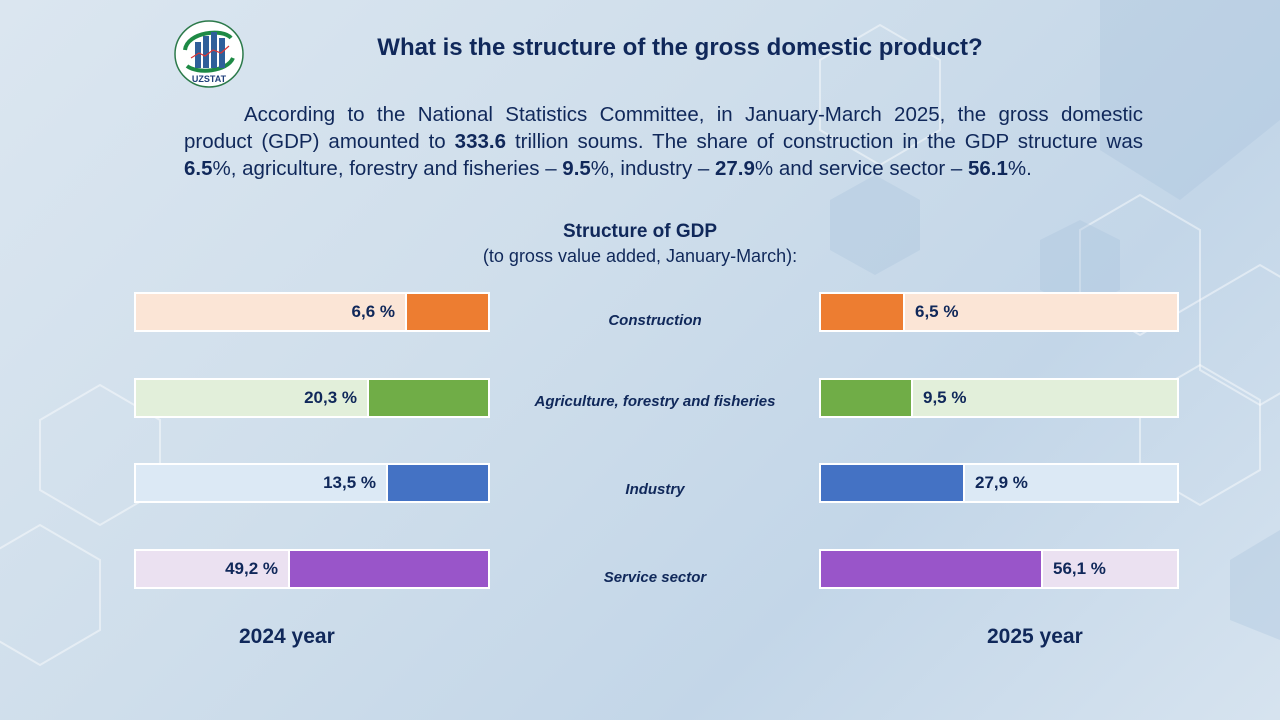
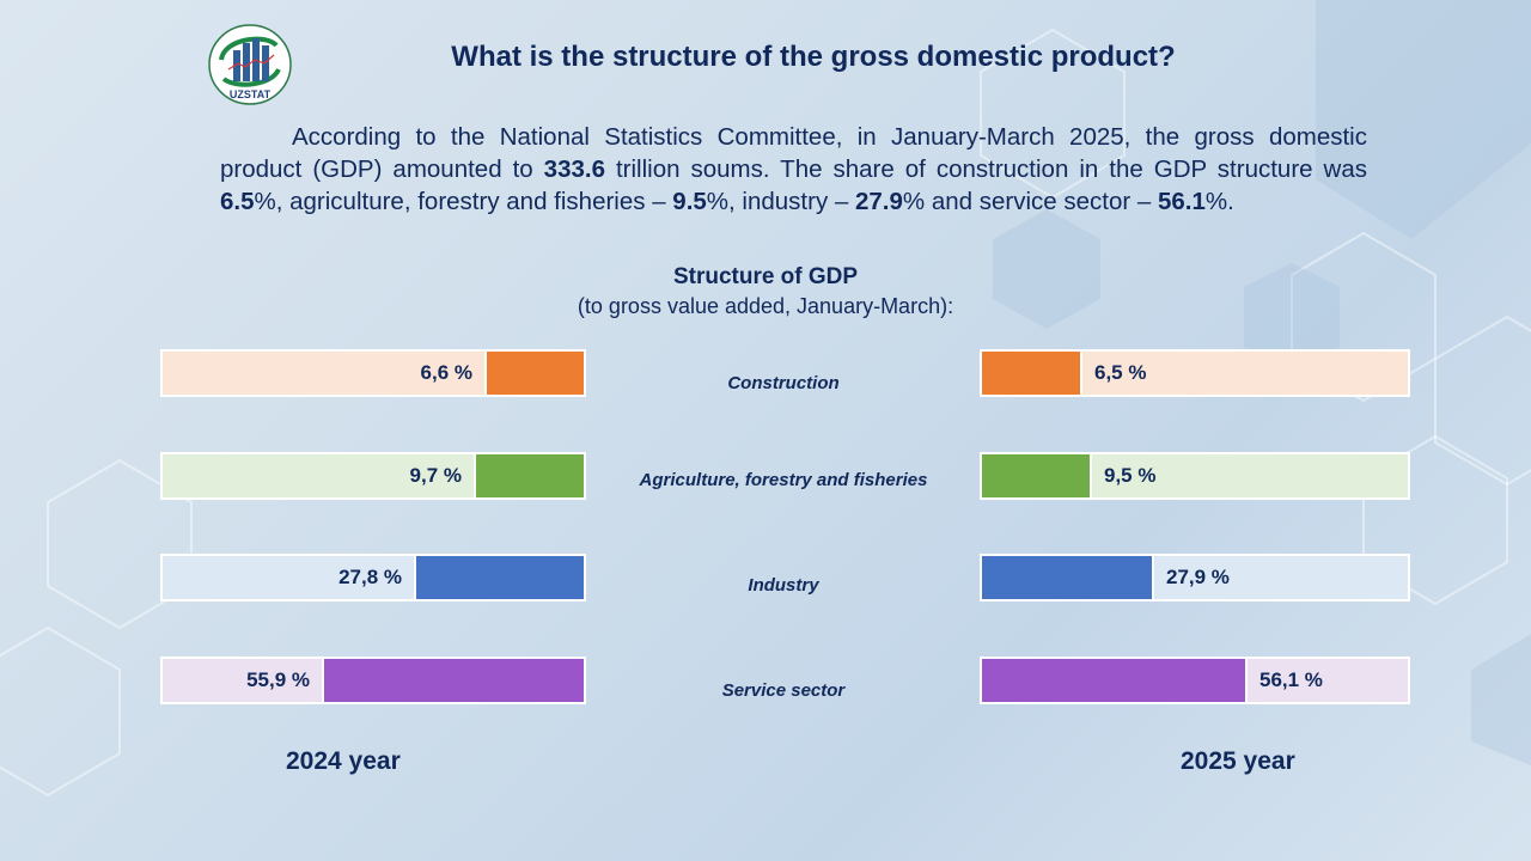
2024 year/Agriculture, forestry and fisheries: 20,3 -> 9,7
2024 year/Industry: 13,5 -> 27,8
2024 year/Service sector: 49,2 -> 55,9
